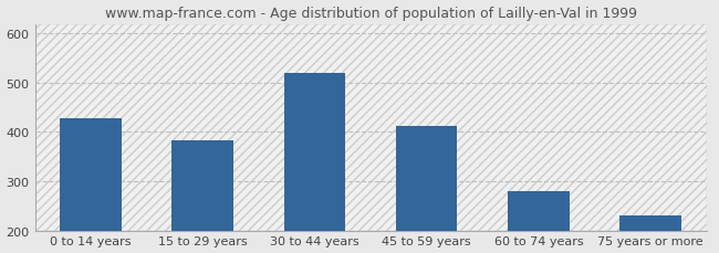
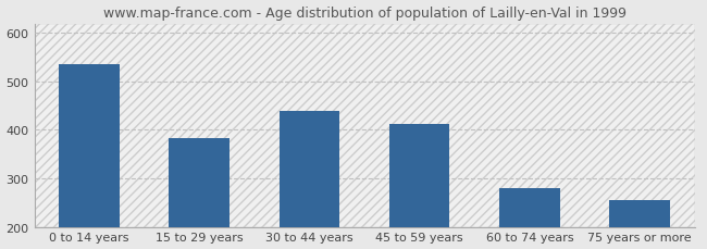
0 to 14 years: 428 -> 535
30 to 44 years: 520 -> 440
75 years or more: 231 -> 255
